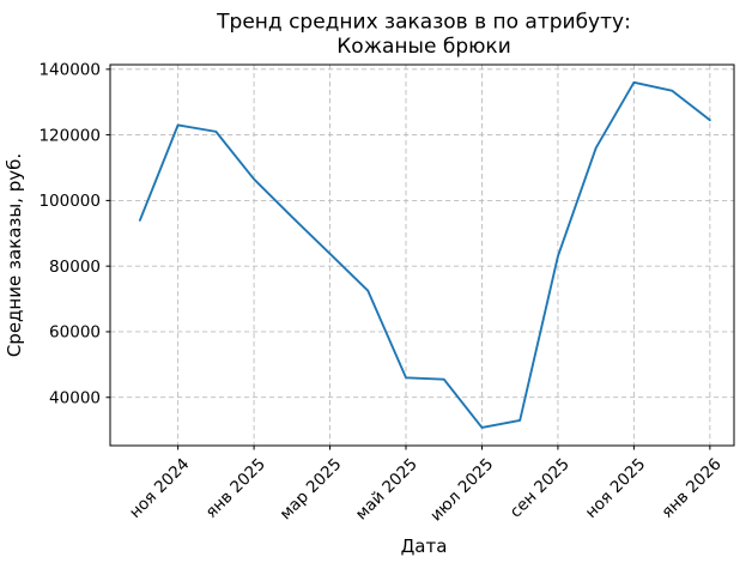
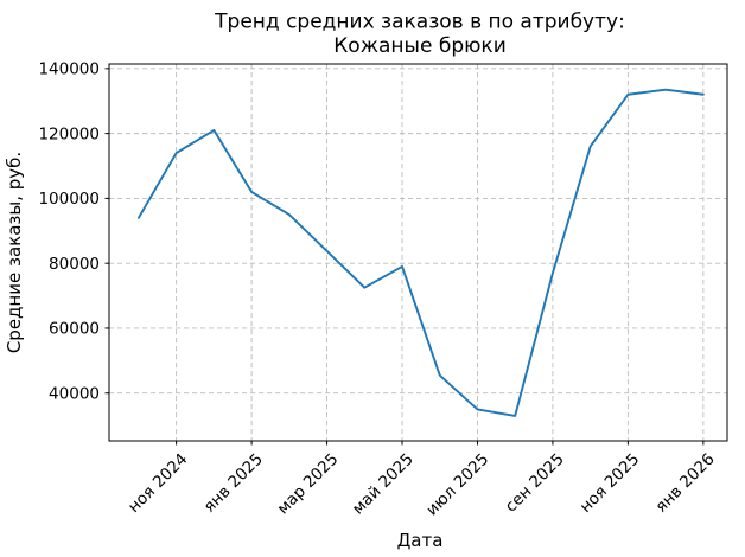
ноя 2024: 123000 -> 114000
янв 2025: 106000 -> 102000
май 2025: 46000 -> 79000
июл 2025: 31000 -> 35000
сен 2025: 83000 -> 77000
ноя 2025: 136000 -> 132000
янв 2026: 124000 -> 132000
